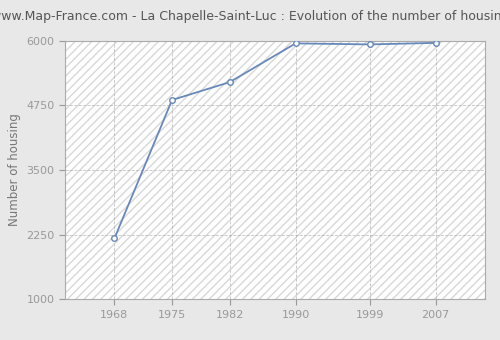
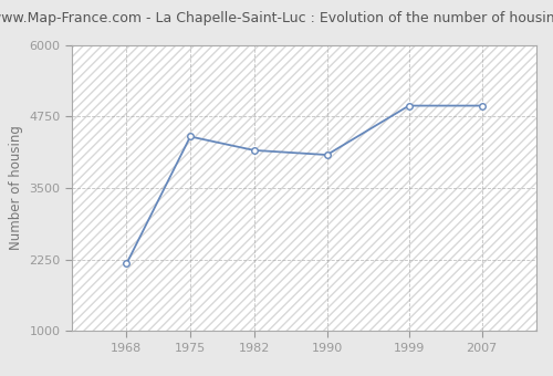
1975: 4860 -> 4400
1982: 5200 -> 4160
1990: 5950 -> 4080
1999: 5930 -> 4940
2007: 5960 -> 4940
